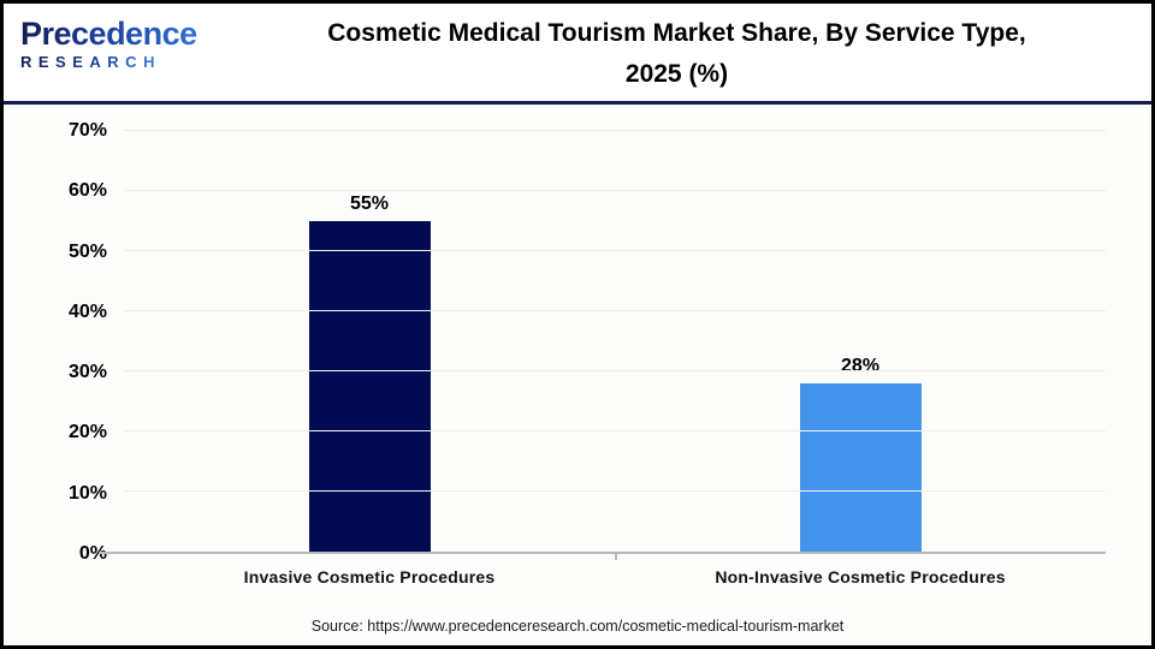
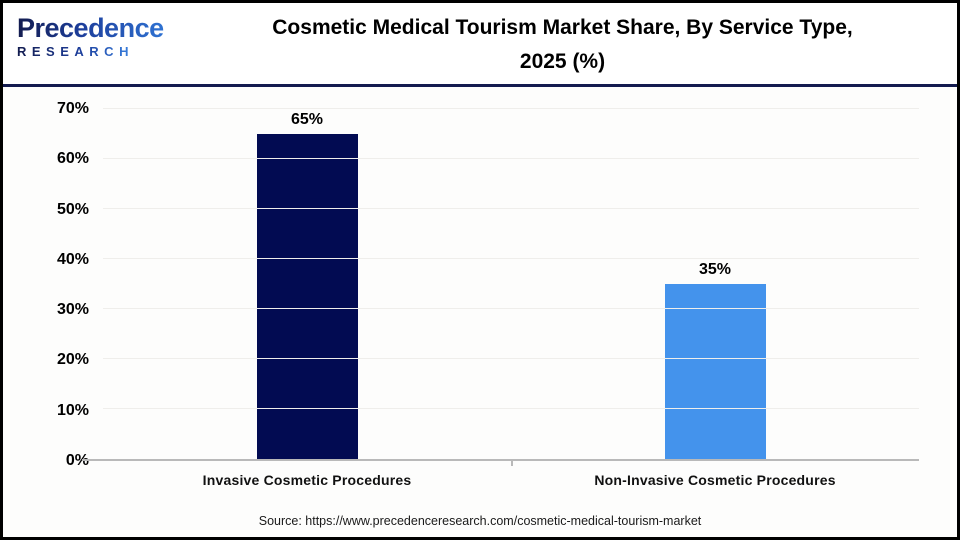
Invasive Cosmetic Procedures: 55% -> 65%
Non-Invasive Cosmetic Procedures: 28% -> 35%
